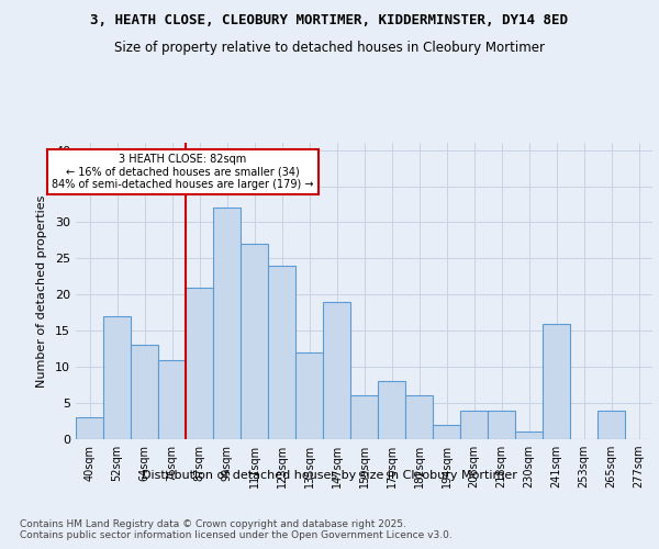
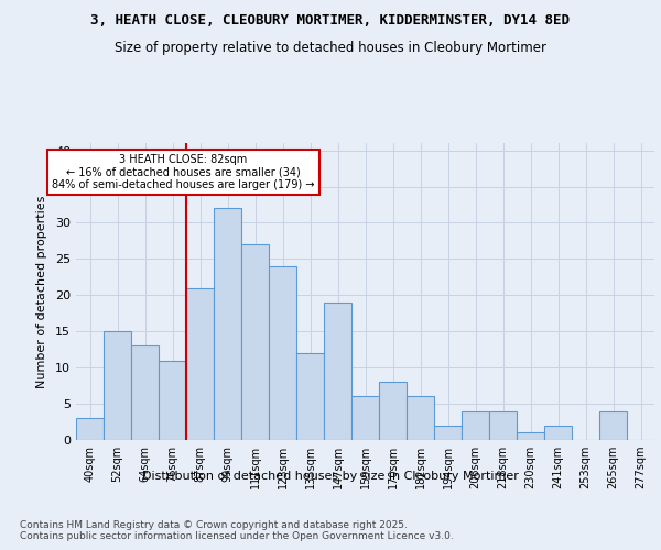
52sqm: 17 -> 15
241sqm: 16 -> 2
